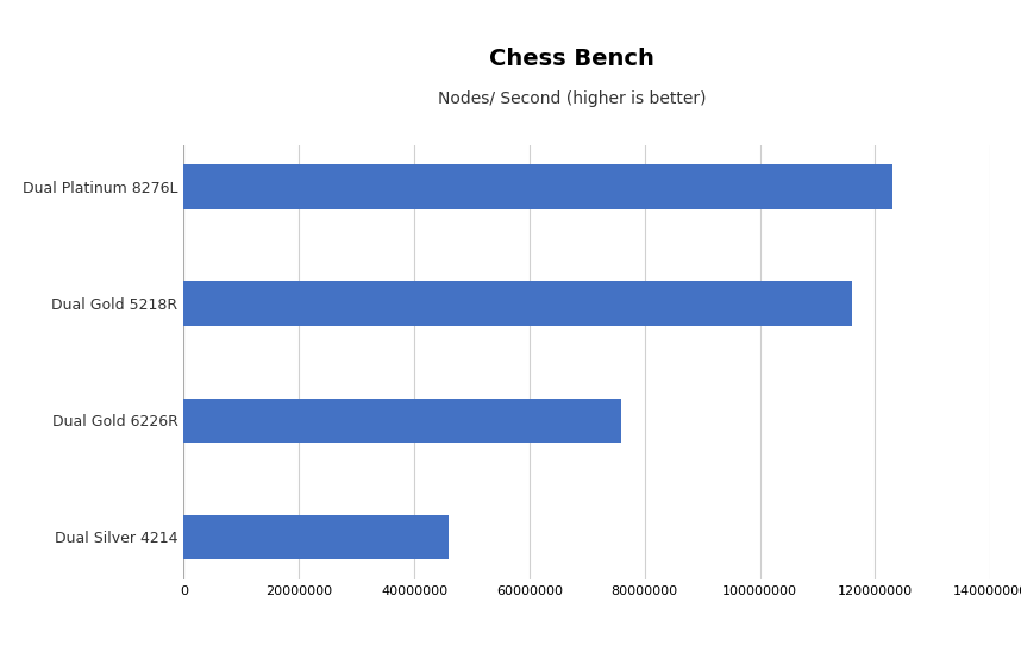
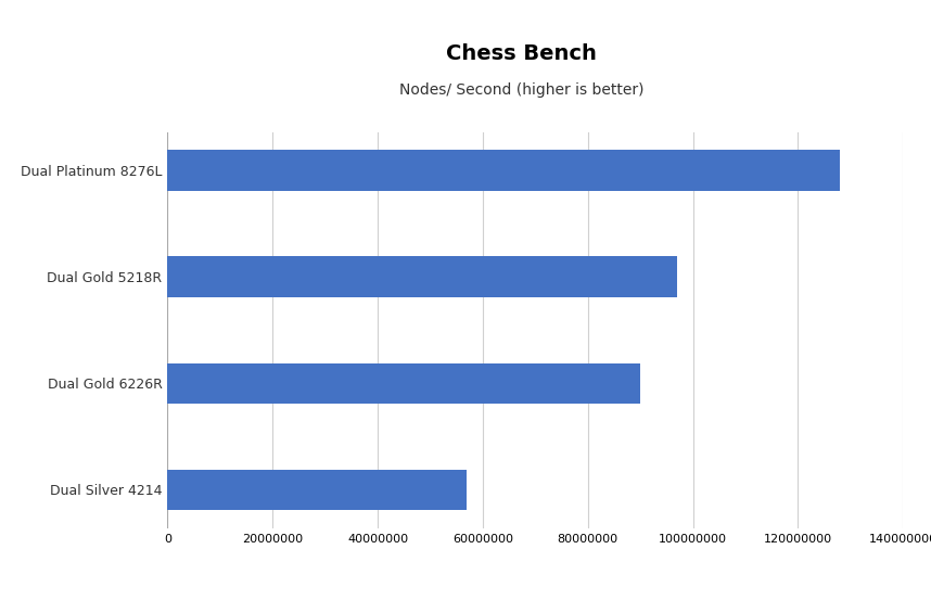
Dual Platinum 8276L: 123000000 -> 128000000
Dual Gold 5218R: 116000000 -> 97000000
Dual Gold 6226R: 76000000 -> 90000000
Dual Silver 4214: 46000000 -> 57000000
